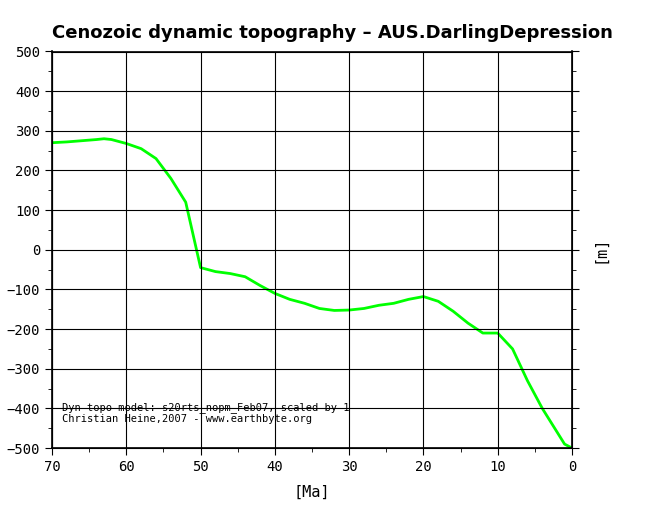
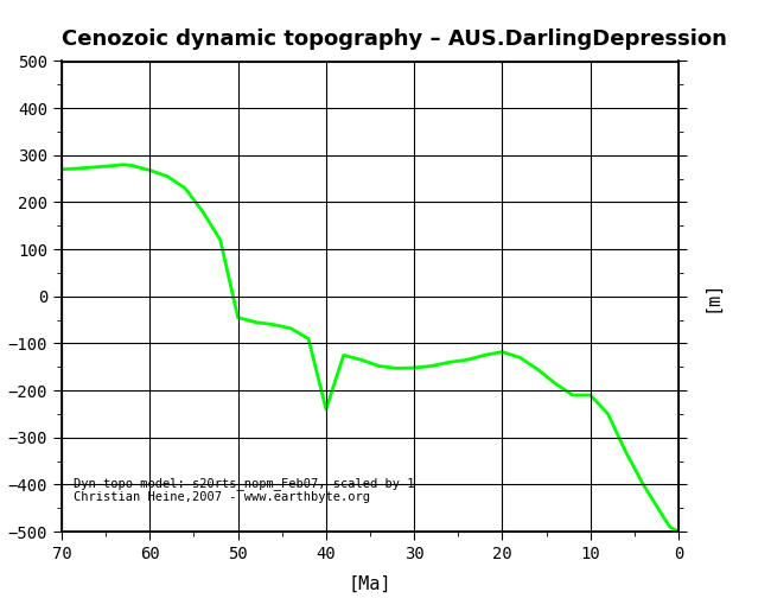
40: -110 -> -240
